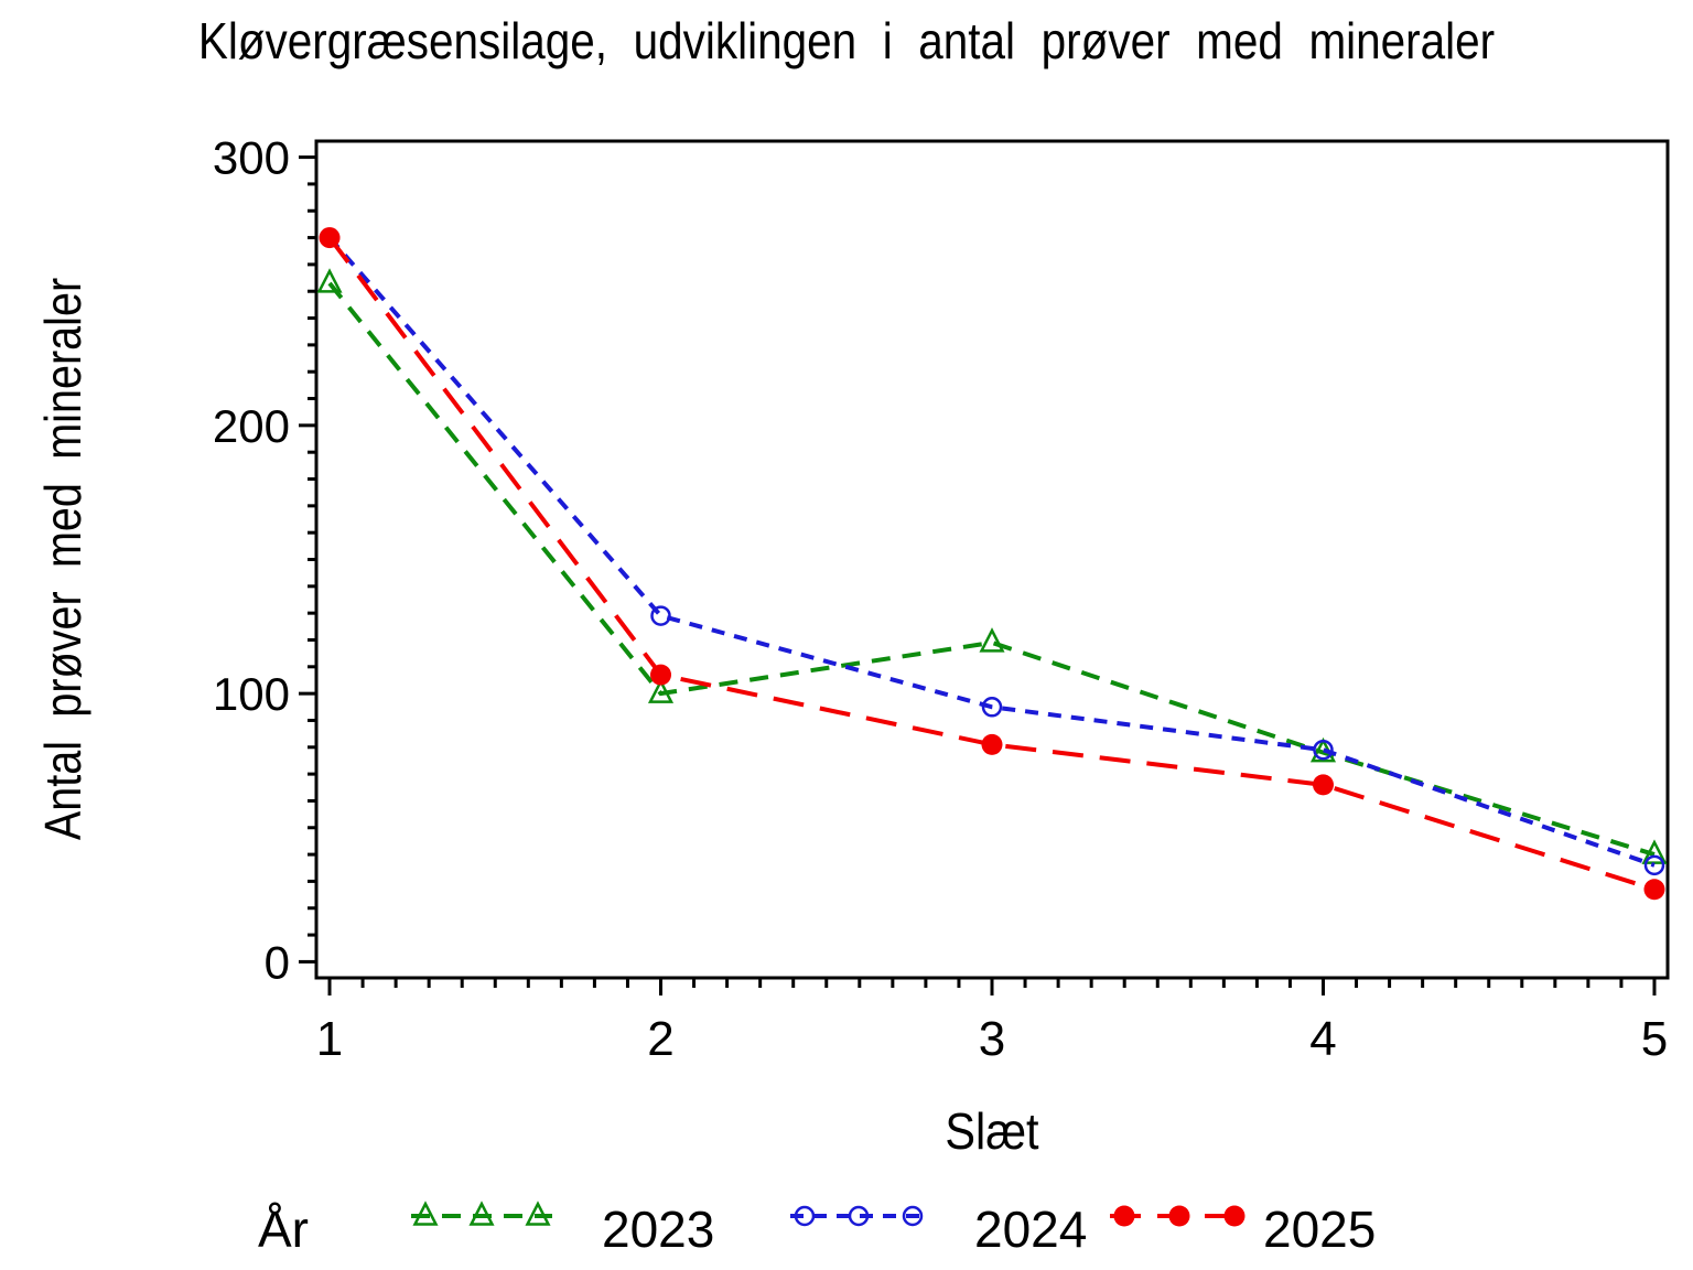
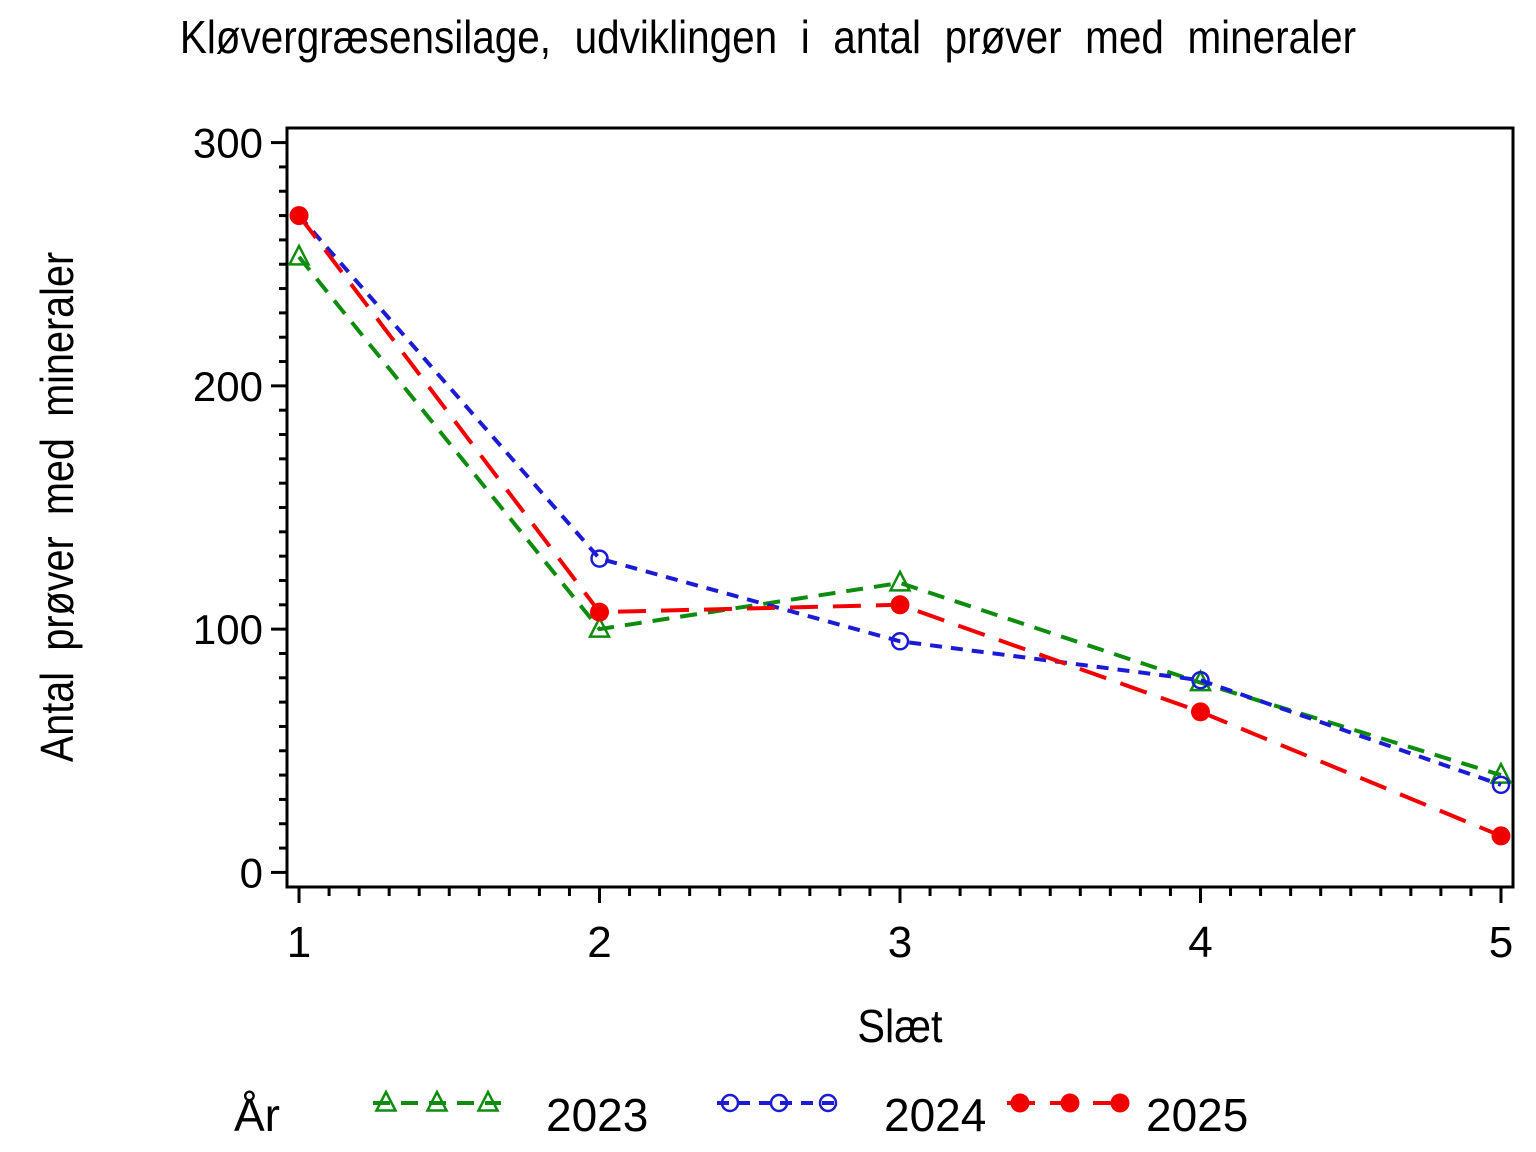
2025/3: 81 -> 110
2025/5: 27 -> 15
